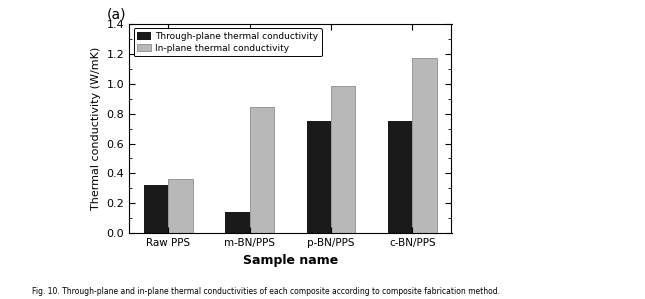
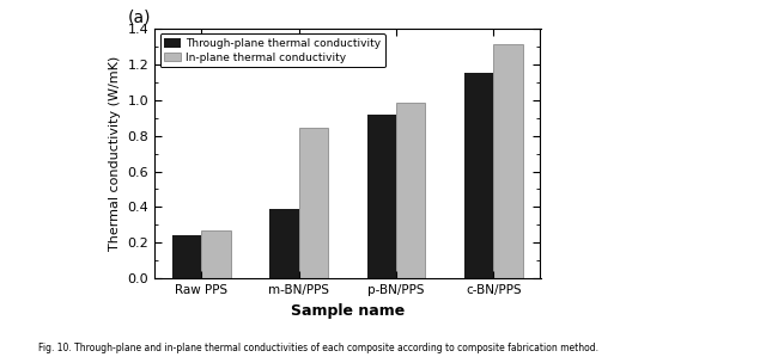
Through-plane thermal conductivity/Raw PPS: 0.32 -> 0.24
In-plane thermal conductivity/Raw PPS: 0.36 -> 0.27
Through-plane thermal conductivity/m-BN/PPS: 0.14 -> 0.39
Through-plane thermal conductivity/p-BN/PPS: 0.75 -> 0.92
Through-plane thermal conductivity/c-BN/PPS: 0.75 -> 1.15
In-plane thermal conductivity/c-BN/PPS: 1.17 -> 1.31
